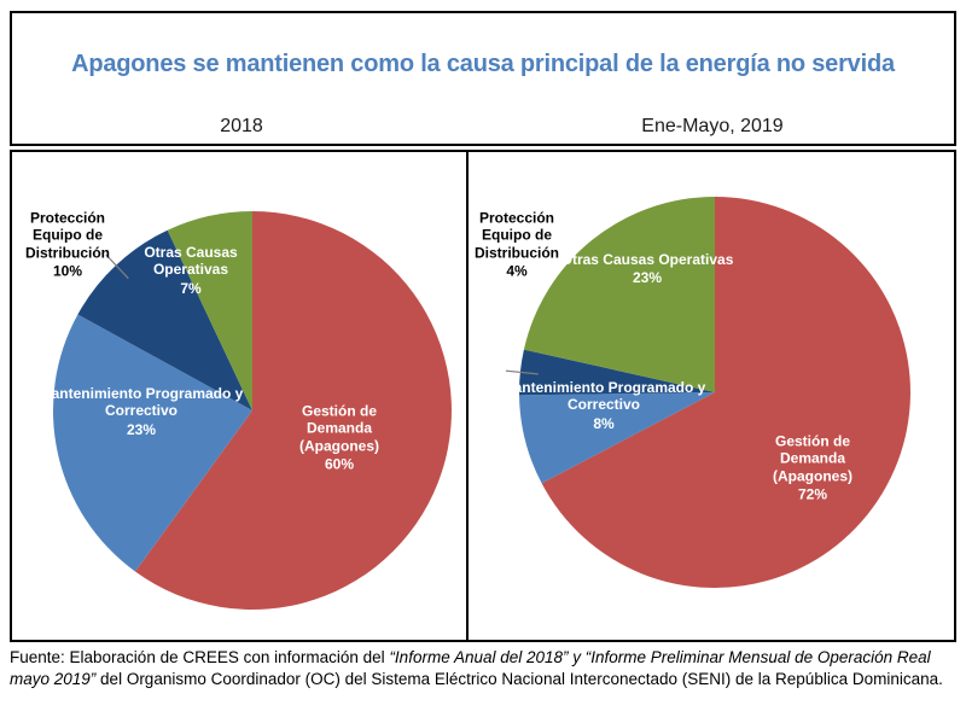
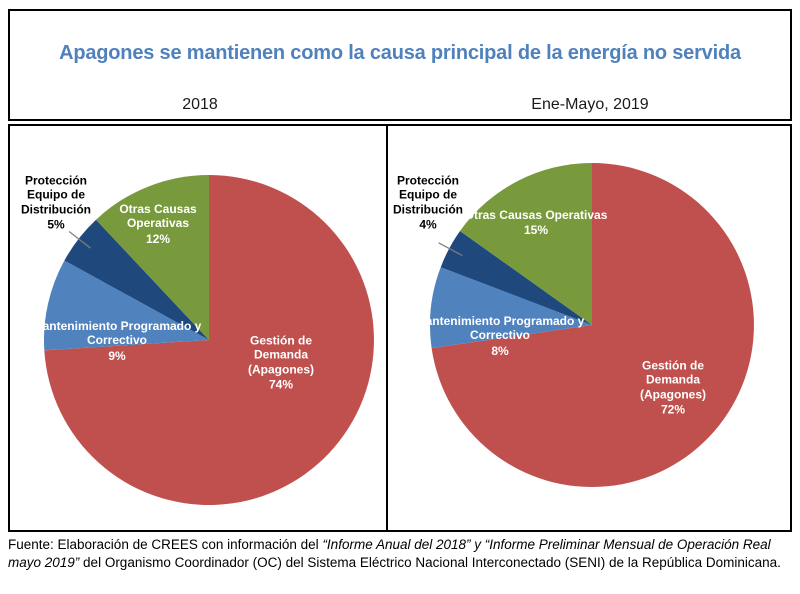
2018/Gestión de Demanda (Apagones): 60% -> 74%
2018/Mantenimiento Programado y Correctivo: 23% -> 9%
2018/Protección Equipo de Distribución: 10% -> 5%
2018/Otras Causas Operativas: 7% -> 12%
Ene-Mayo, 2019/Otras Causas Operativas: 23% -> 15%
